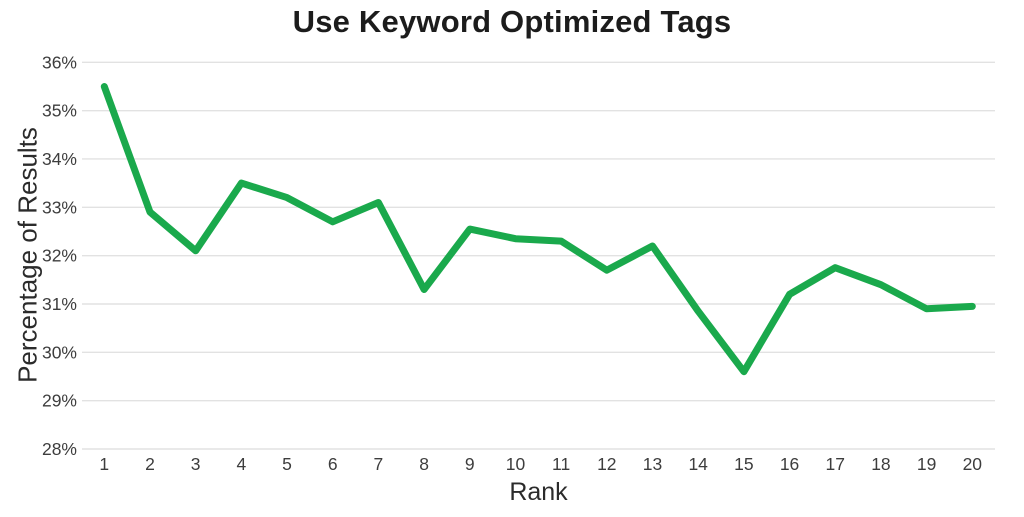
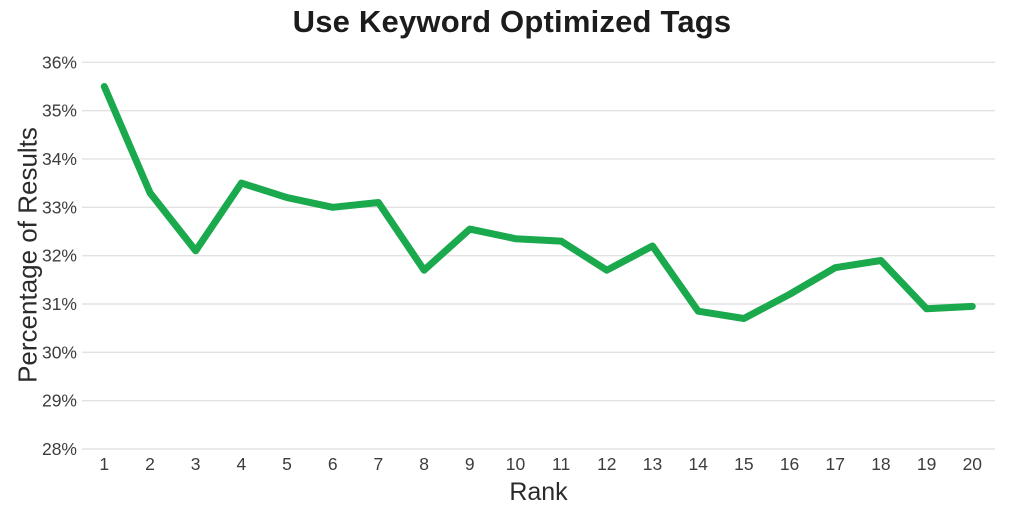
2: 32.9% -> 33.3%
6: 32.7% -> 33.0%
8: 31.3% -> 31.7%
15: 29.6% -> 30.7%
18: 31.4% -> 31.9%
